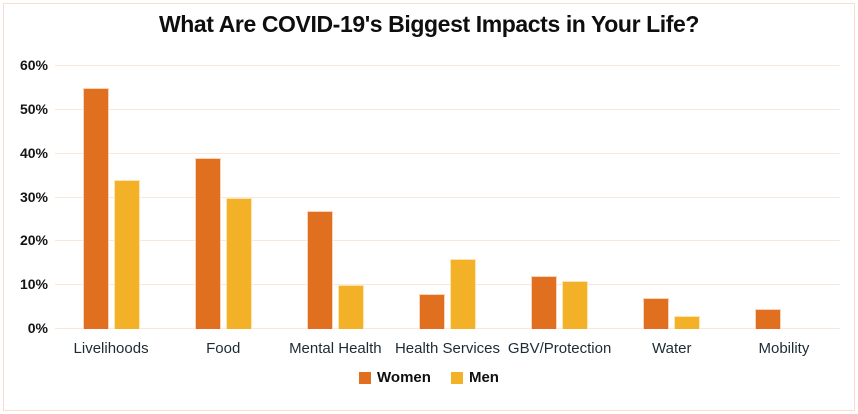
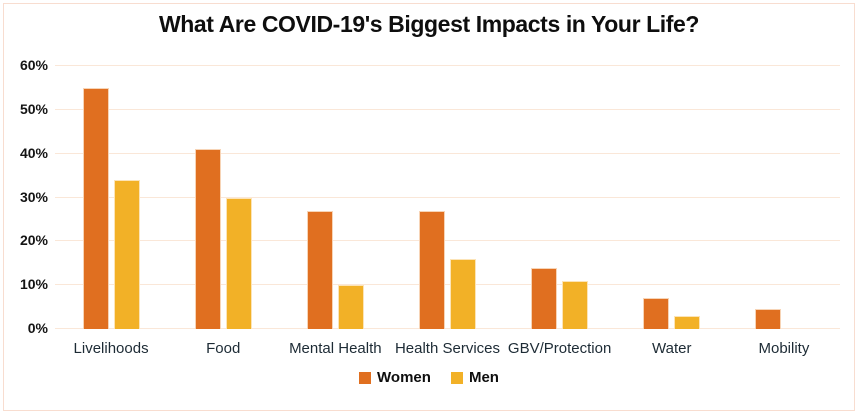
Women/Food: 39% -> 41%
Women/Health Services: 8% -> 27%
Women/GBV/Protection: 12% -> 14%
